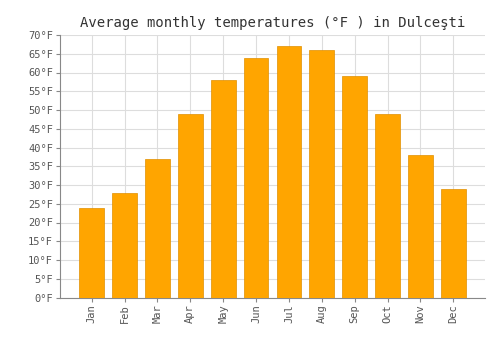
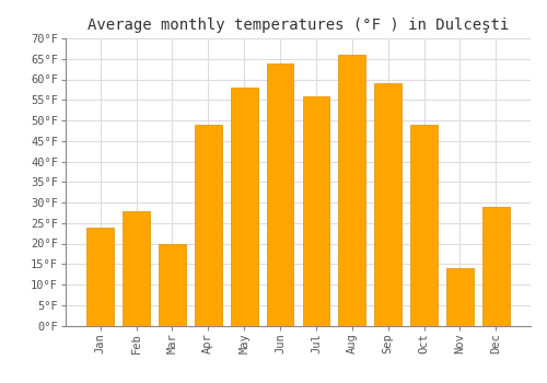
Mar: 37°F -> 20°F
Jul: 67°F -> 56°F
Nov: 38°F -> 14°F
